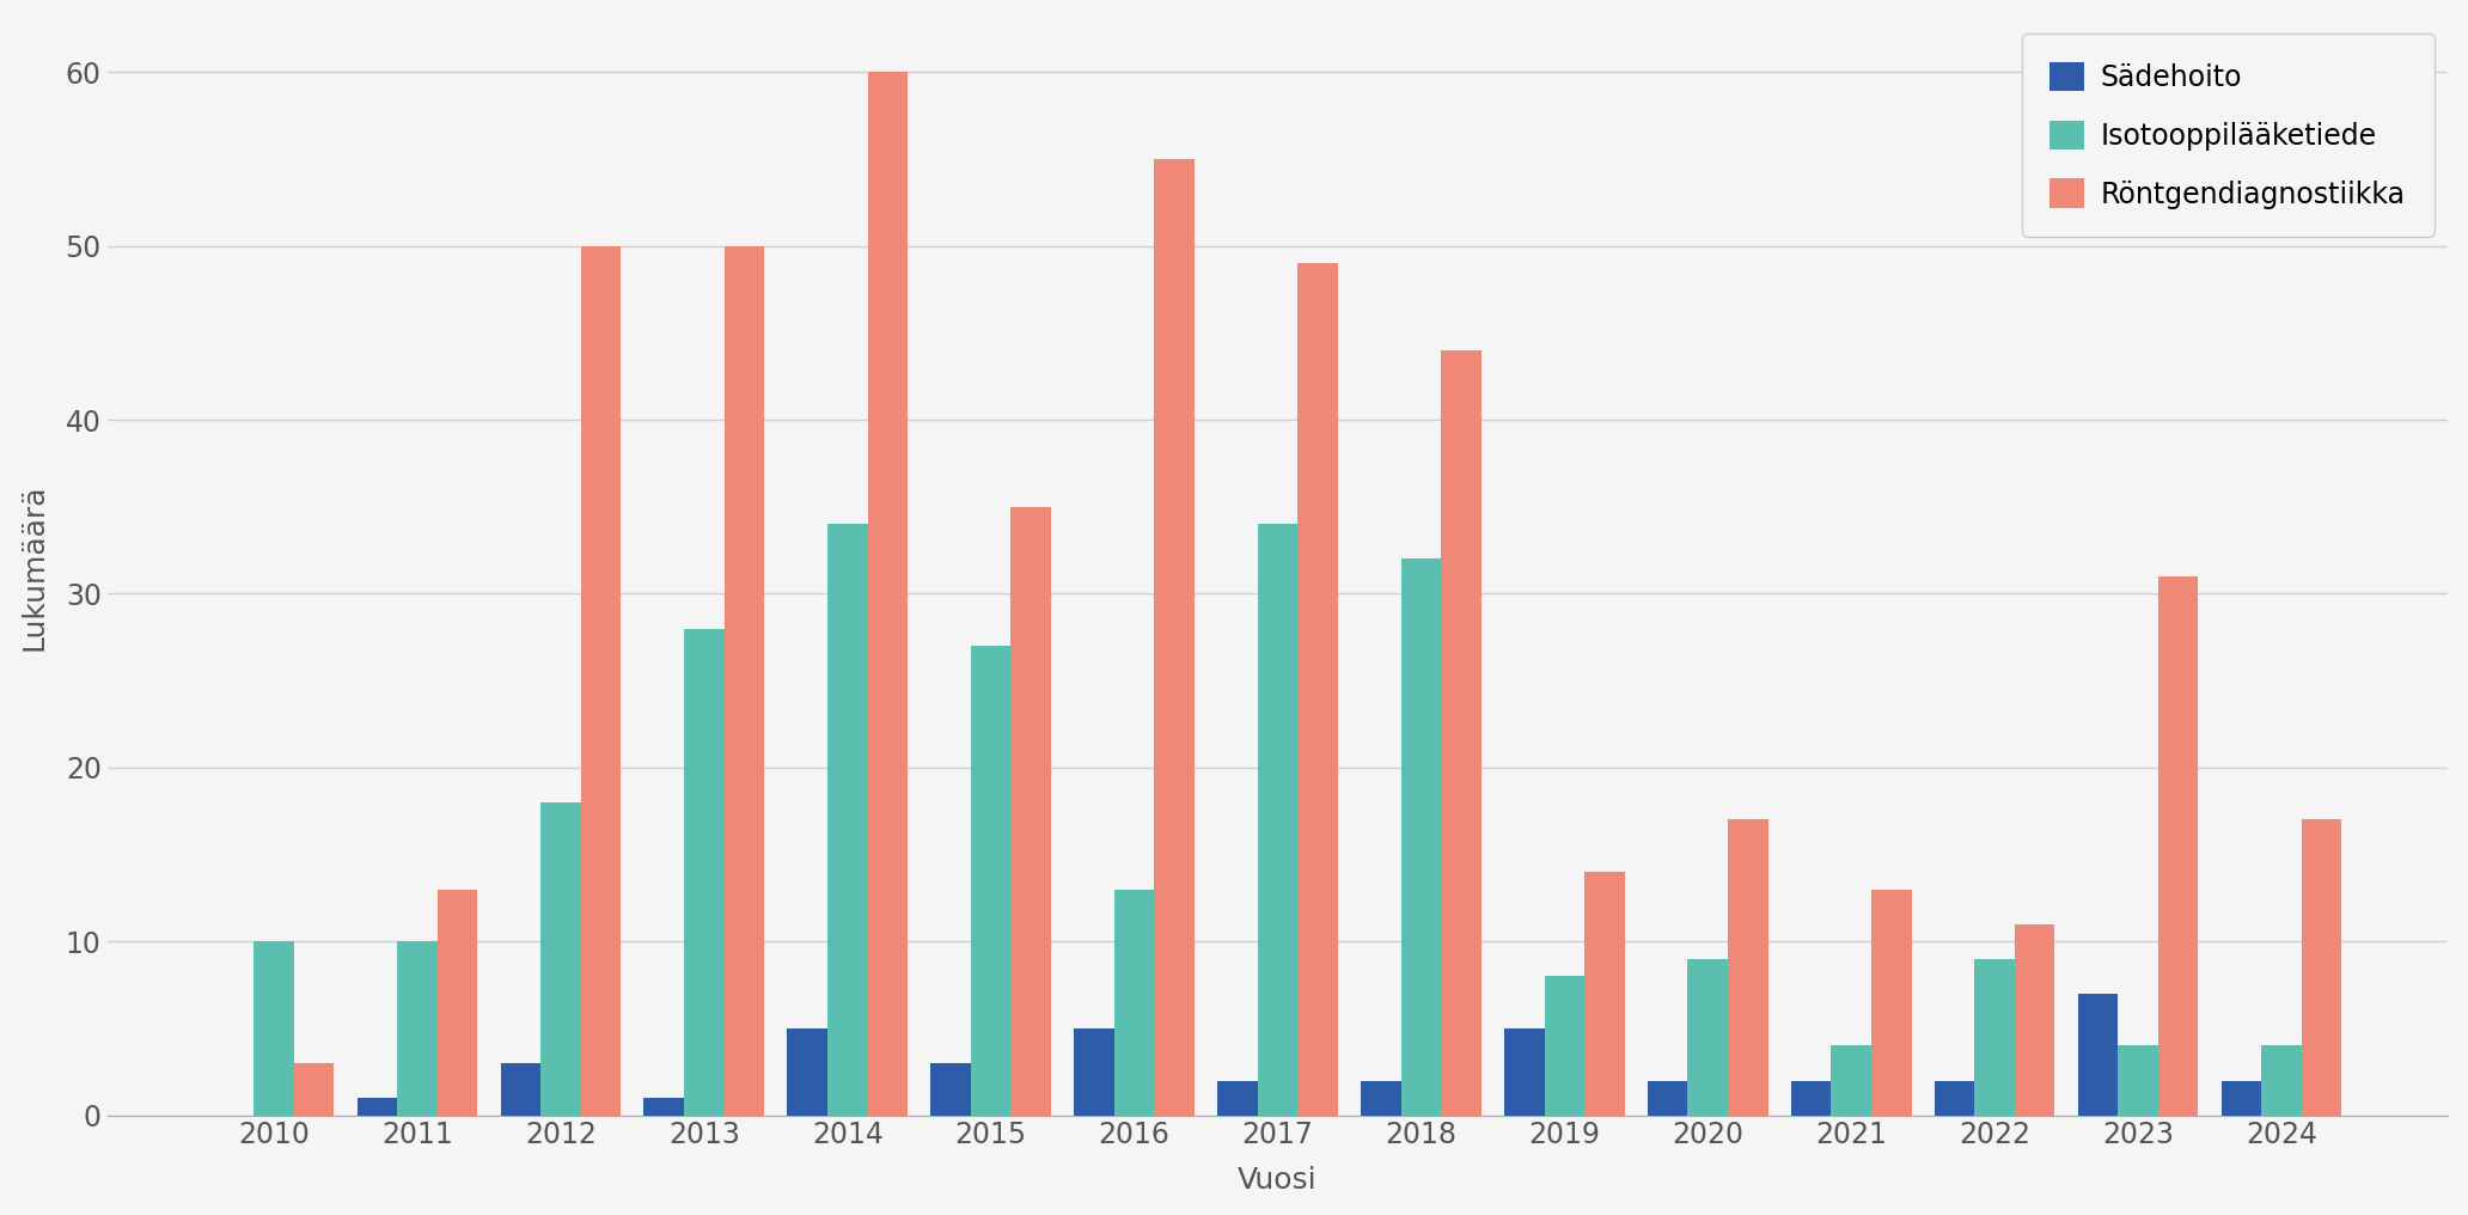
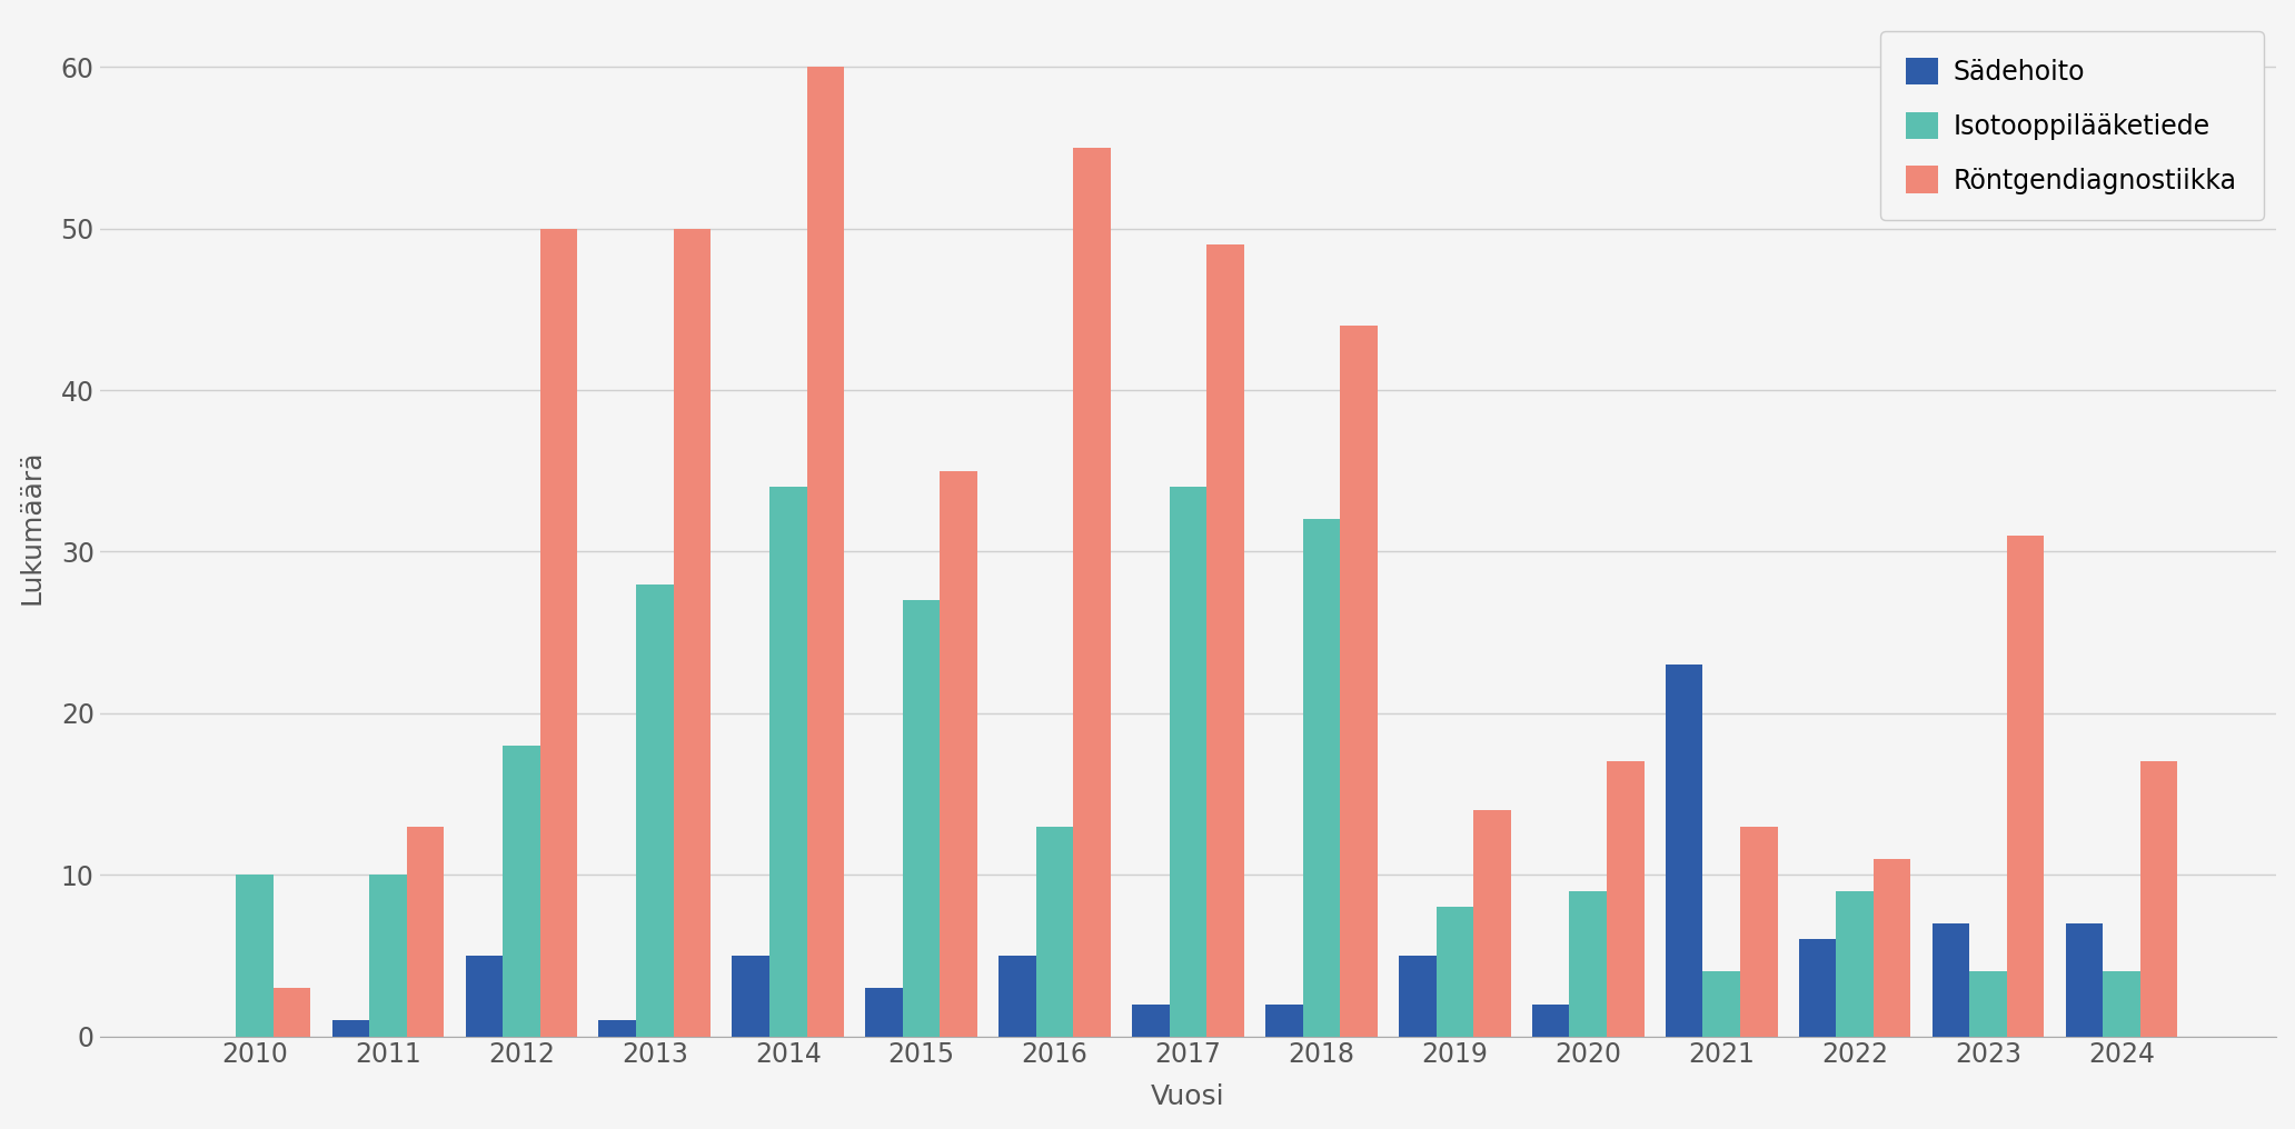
Sädehoito/2012: 3 -> 5
Sädehoito/2021: 2 -> 23
Sädehoito/2022: 2 -> 6
Sädehoito/2024: 2 -> 7
